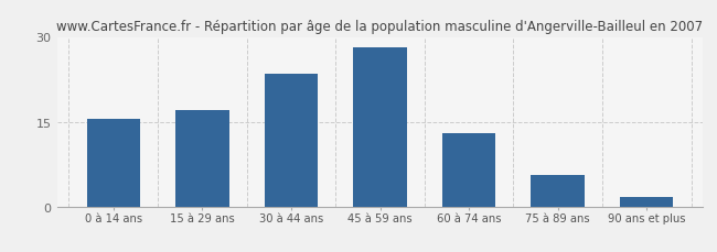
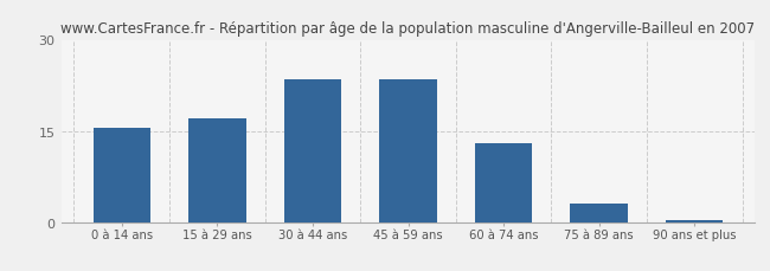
45 à 59 ans: 28.2 -> 23.5
75 à 89 ans: 5.6 -> 3.0
90 ans et plus: 1.6 -> 0.3
